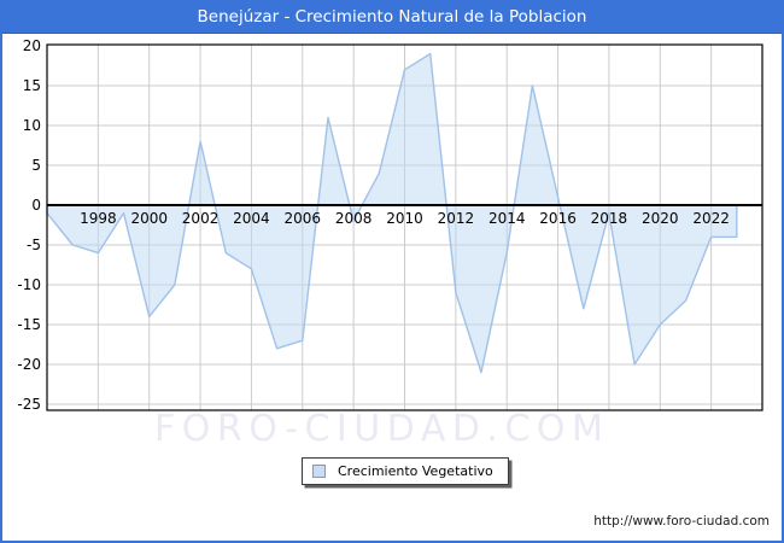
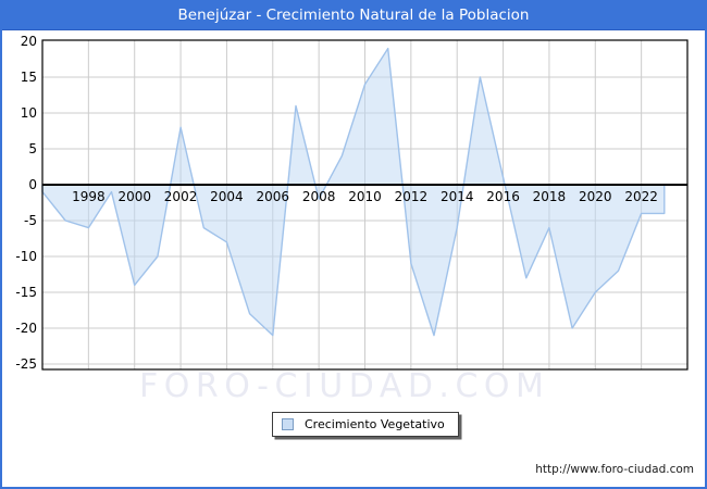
2006: -17 -> -21
2010: 17 -> 14
2018: -1 -> -6
